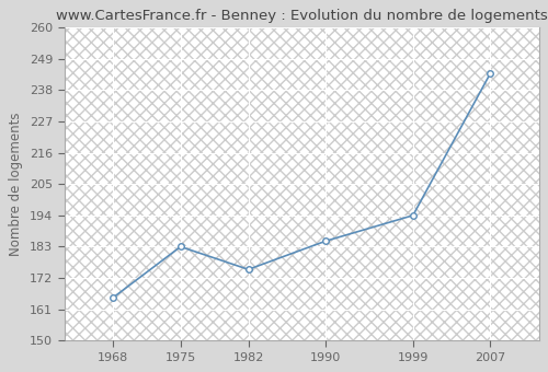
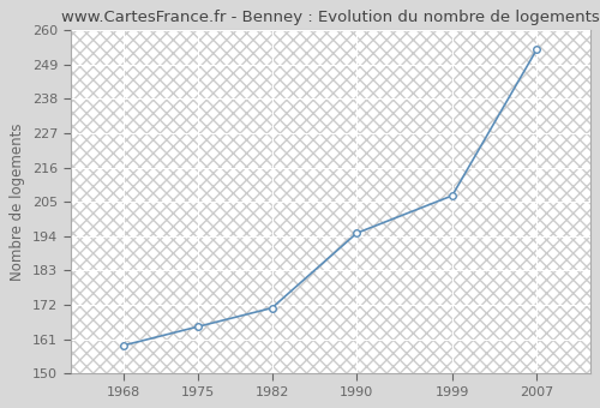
1968: 165 -> 159
1975: 183 -> 165
1982: 175 -> 171
1990: 185 -> 195
1999: 194 -> 207
2007: 244 -> 254
